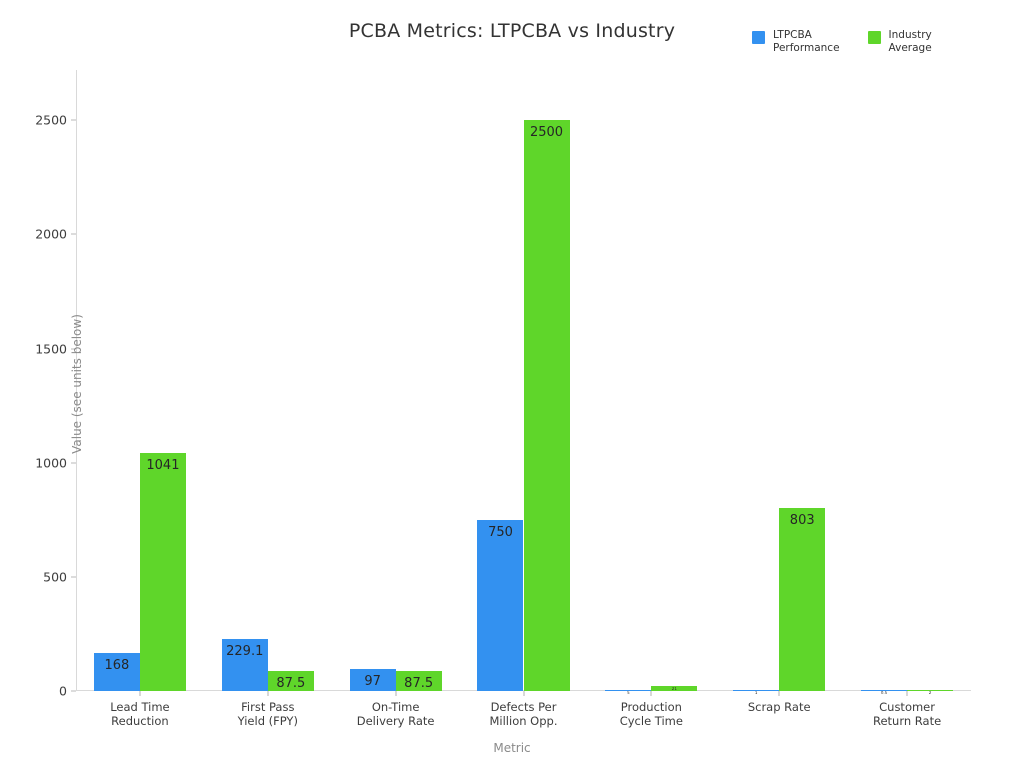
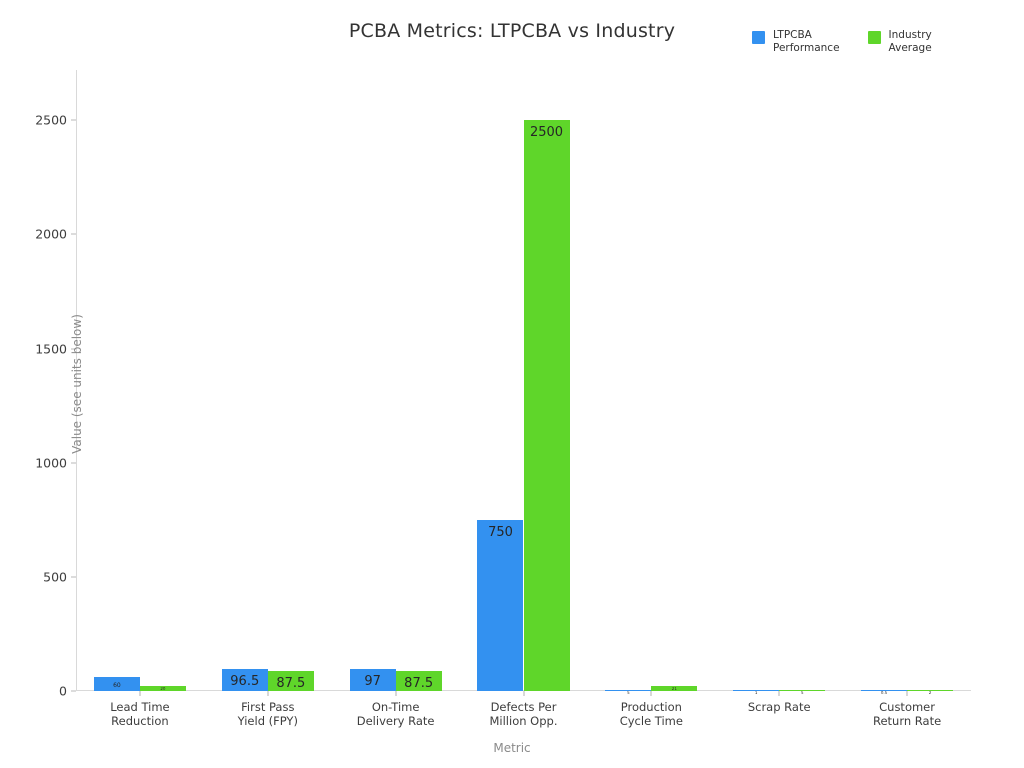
LTPCBA Performance/Lead Time Reduction: 168 -> 60
Industry Average/Lead Time Reduction: 1041 -> 20
LTPCBA Performance/First Pass Yield (FPY): 229.1 -> 96.5
Industry Average/Scrap Rate: 803 -> 5
